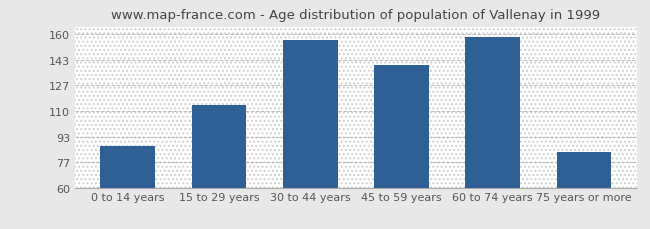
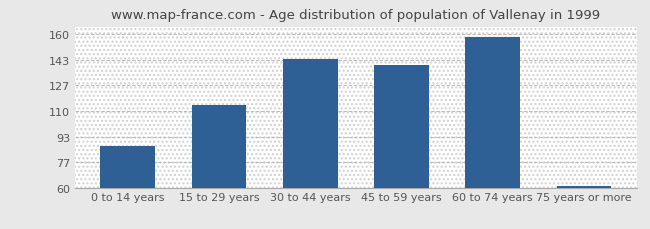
30 to 44 years: 156 -> 144
75 years or more: 83 -> 61
